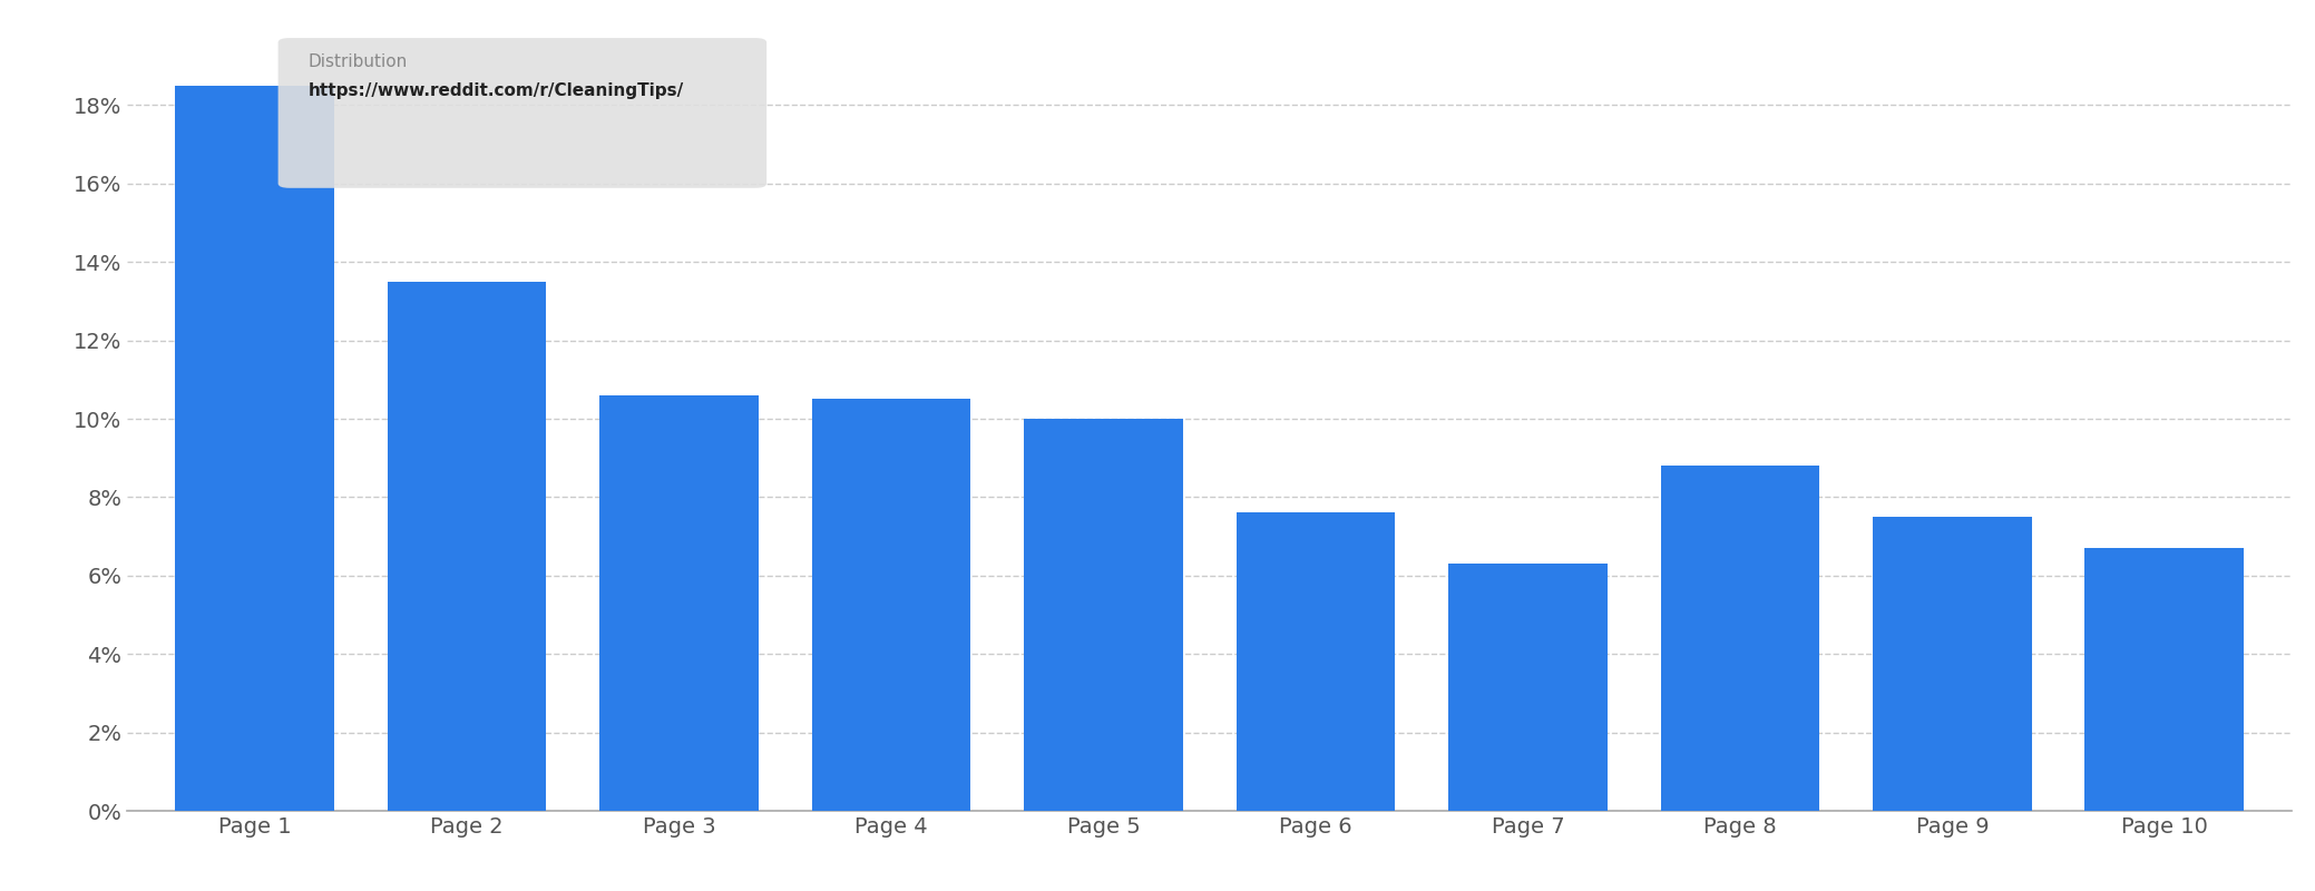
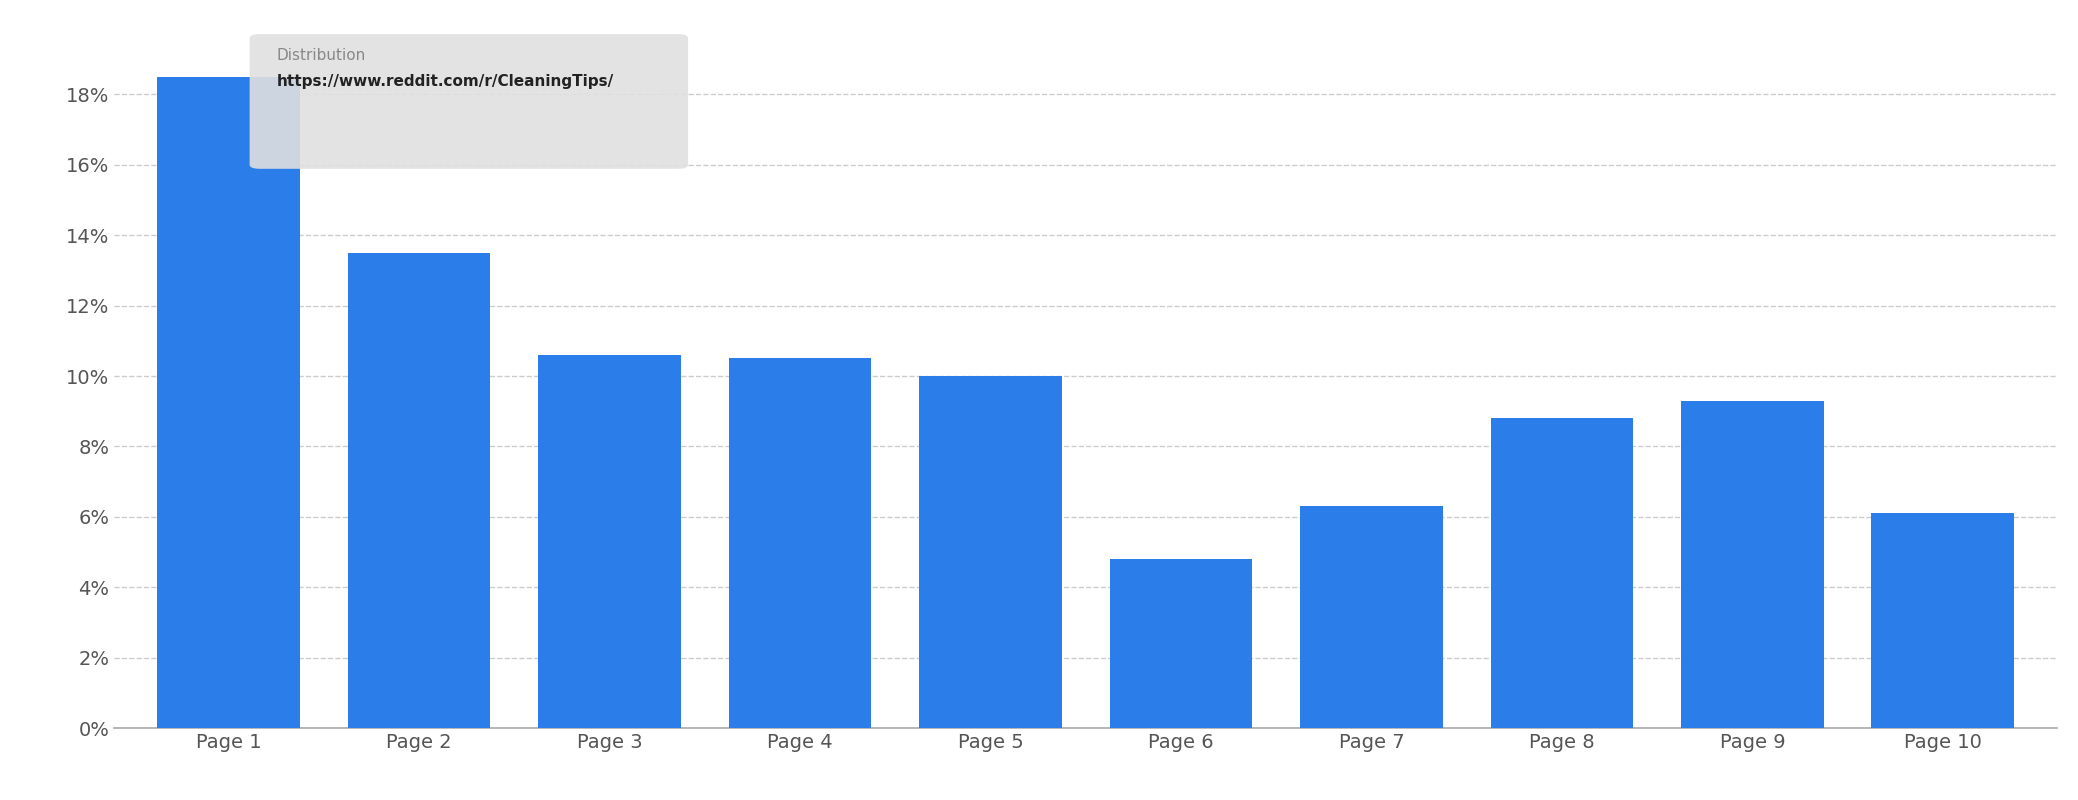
Page 6: 7.6% -> 4.8%
Page 9: 7.5% -> 9.3%
Page 10: 6.7% -> 6.1%
